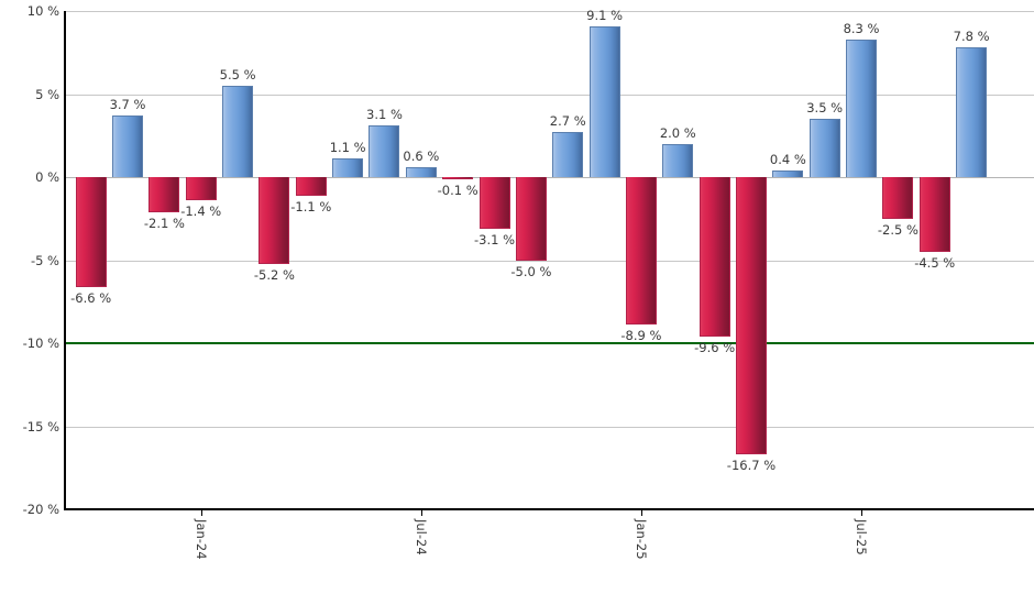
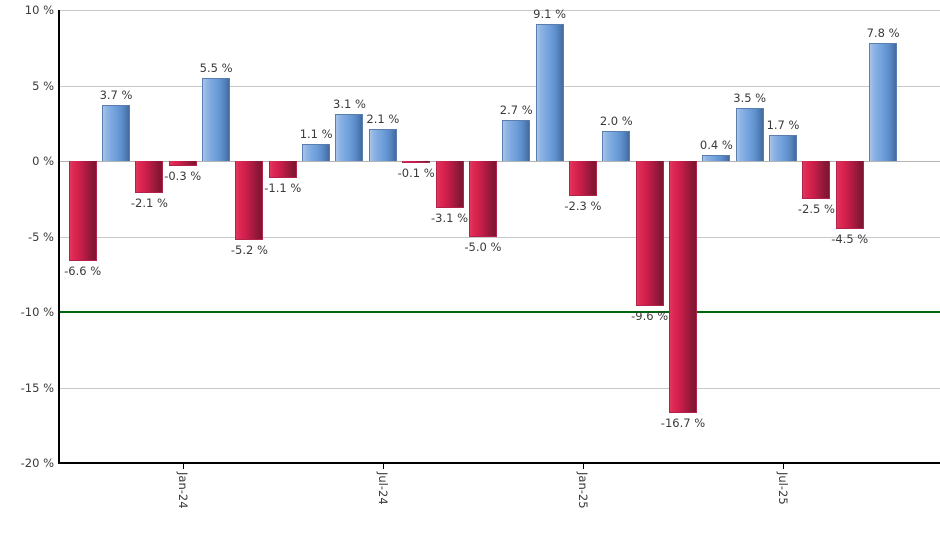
Jan-24: -1.4 -> -0.3
Jul-24: 0.6 -> 2.1
Jan-25: -8.9 -> -2.3
Jul-25: 8.3 -> 1.7
